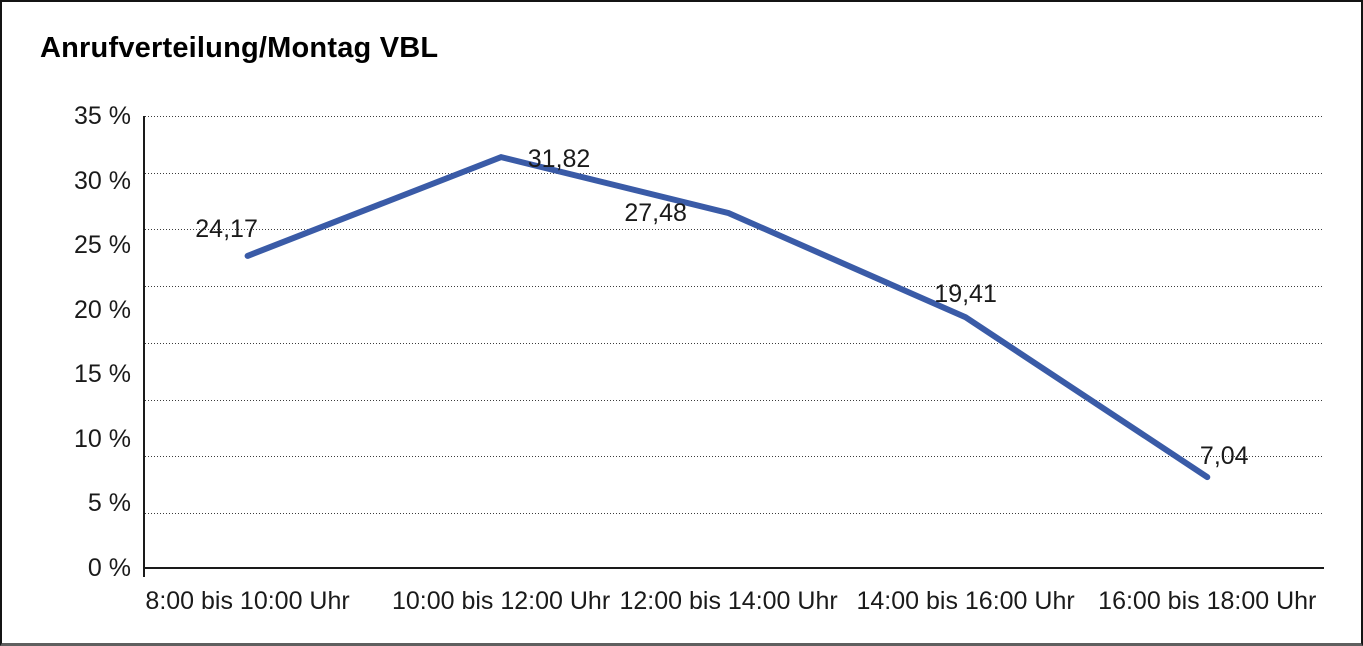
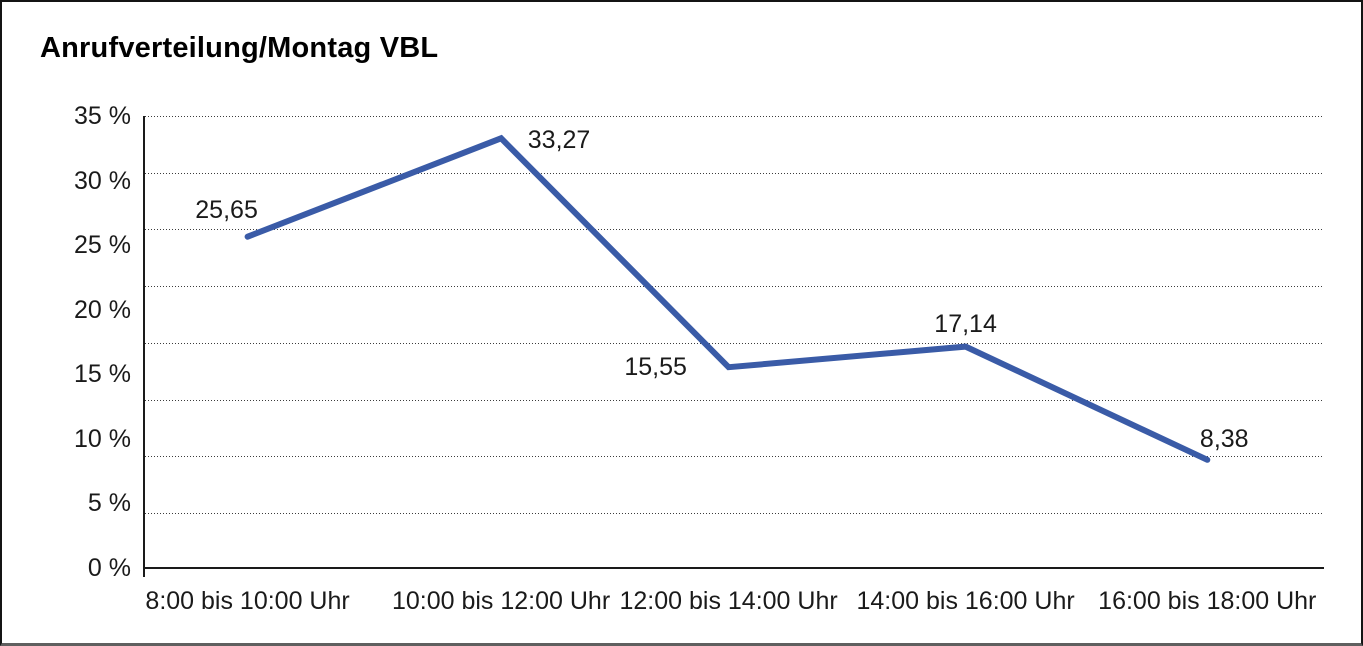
8:00 bis 10:00 Uhr: 24,17 -> 25,65
10:00 bis 12:00 Uhr: 31,82 -> 33,27
12:00 bis 14:00 Uhr: 27,48 -> 15,55
14:00 bis 16:00 Uhr: 19,41 -> 17,14
16:00 bis 18:00 Uhr: 7,04 -> 8,38
